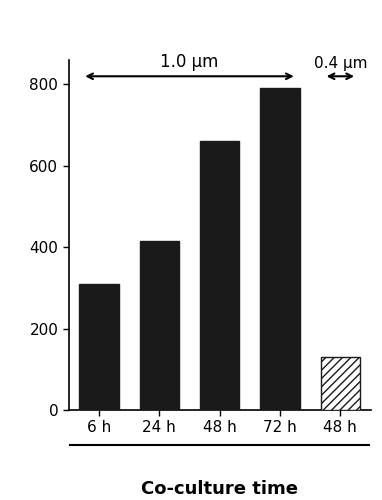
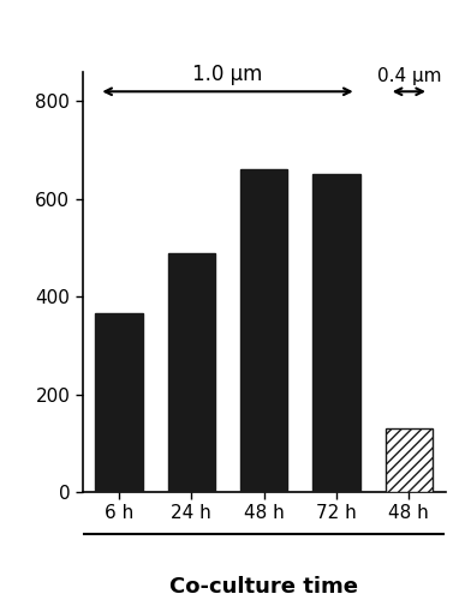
6 h: 310 -> 365
24 h: 415 -> 490
72 h: 790 -> 650
